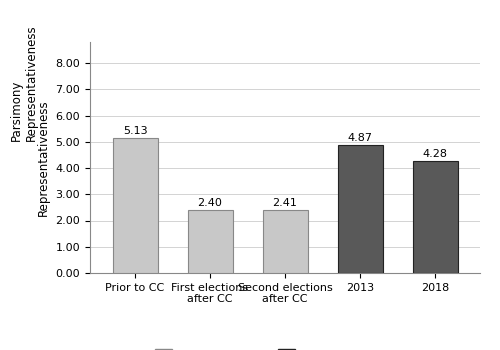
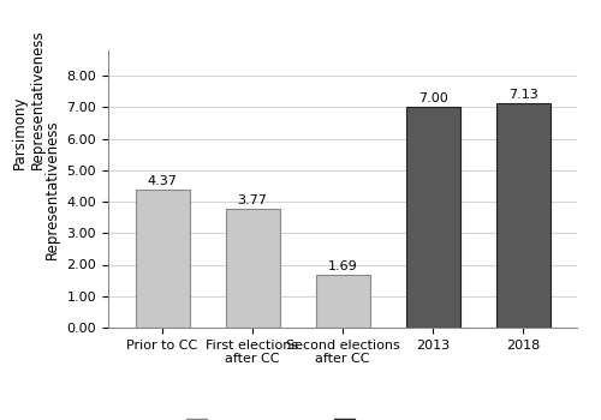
Prior to CC: 5.13 -> 4.37
First elections after CC: 2.40 -> 3.77
Second elections after CC: 2.41 -> 1.69
2013: 4.87 -> 7.00
2018: 4.28 -> 7.13
